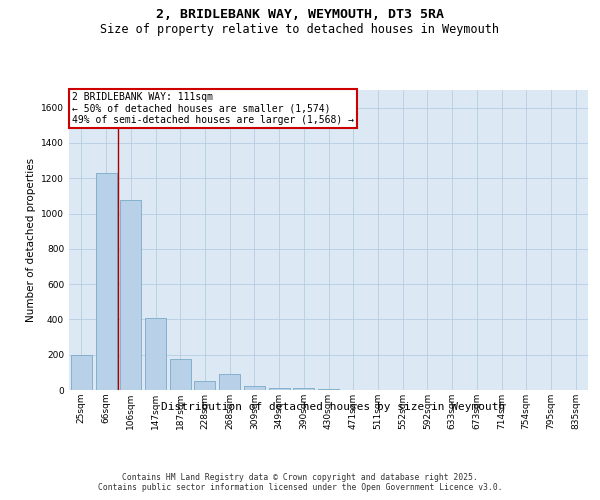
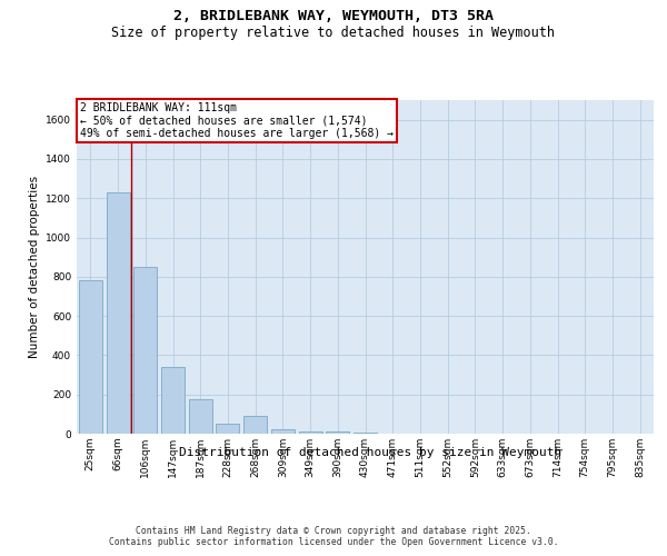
25sqm: 200 -> 780
106sqm: 1080 -> 850
147sqm: 410 -> 340
